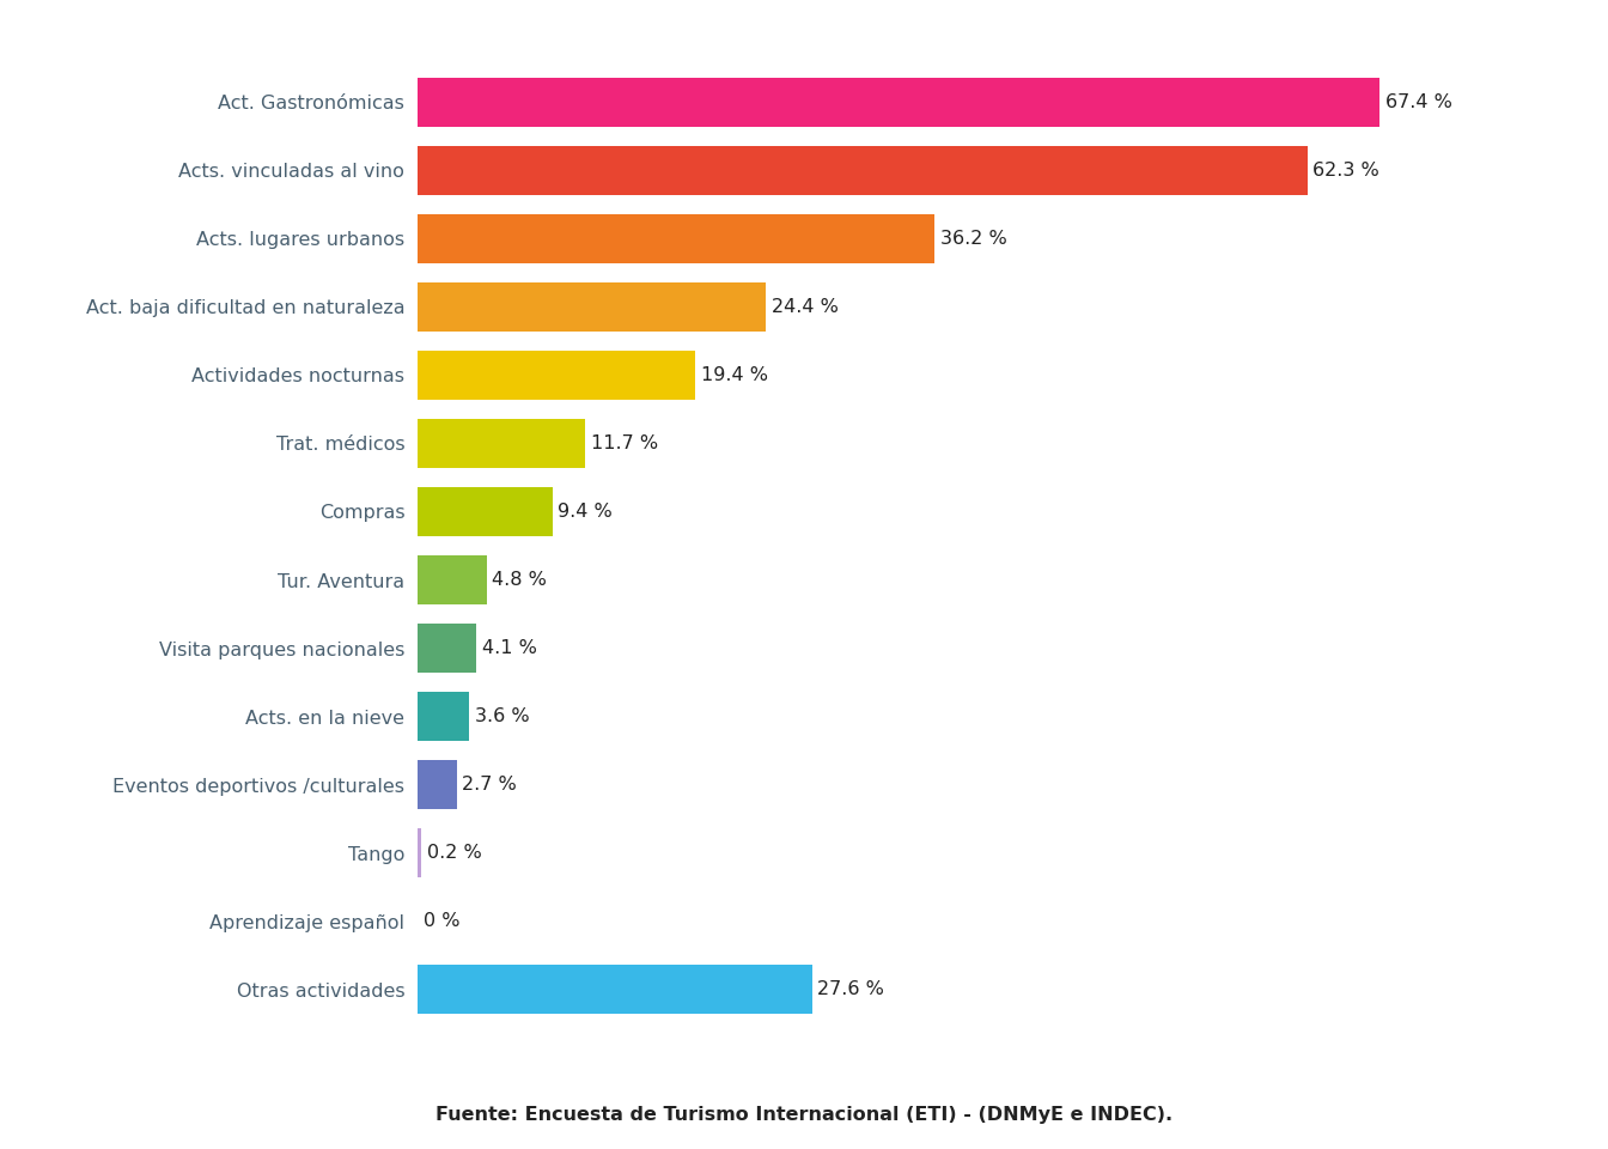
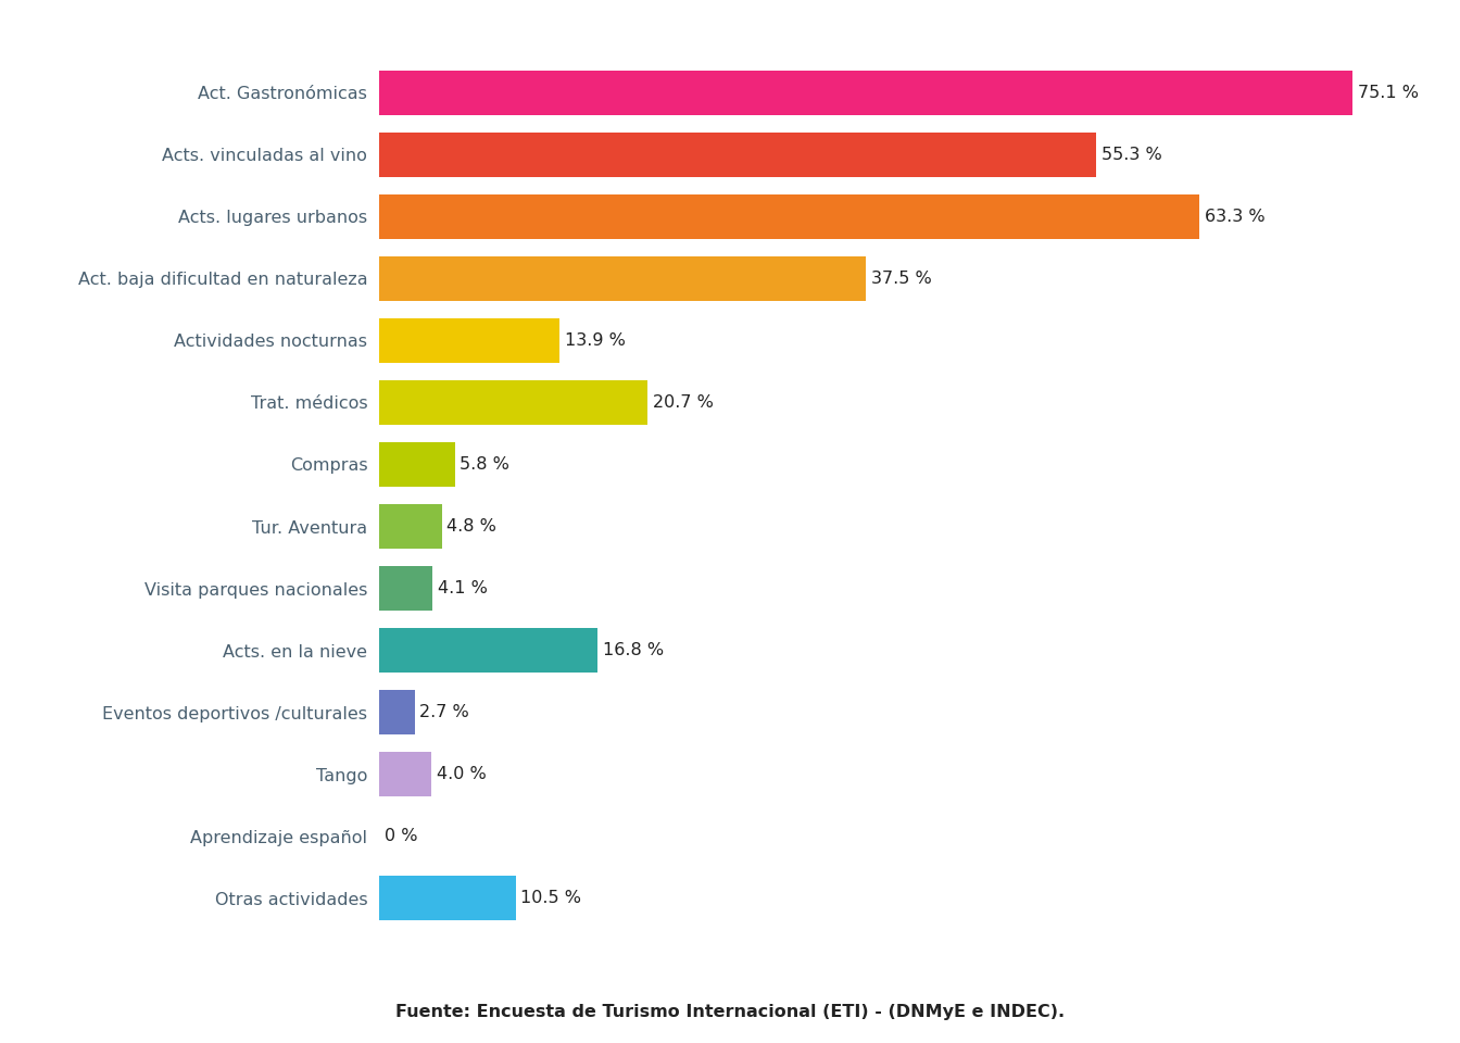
Act. Gastronómicas: 67.4 -> 75.1
Acts. vinculadas al vino: 62.3 -> 55.3
Acts. lugares urbanos: 36.2 -> 63.3
Act. baja dificultad en naturaleza: 24.4 -> 37.5
Actividades nocturnas: 19.4 -> 13.9
Trat. médicos: 11.7 -> 20.7
Compras: 9.4 -> 5.8
Acts. en la nieve: 3.6 -> 16.8
Tango: 0.2 -> 4.0
Otras actividades: 27.6 -> 10.5
